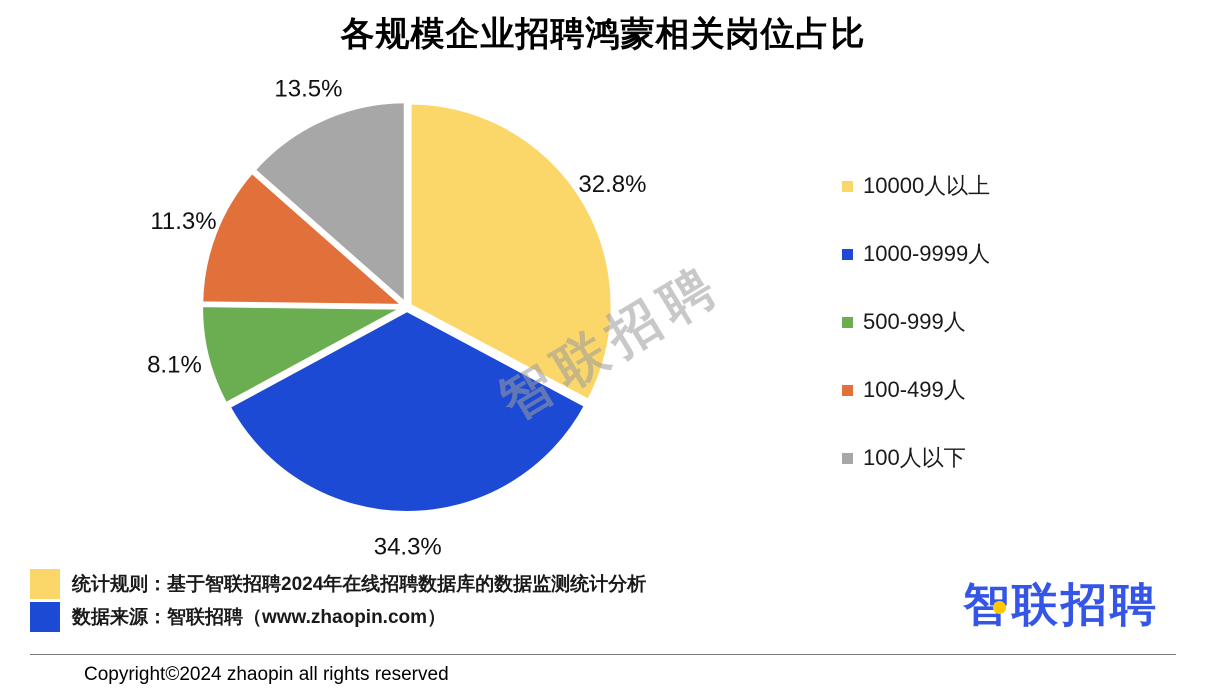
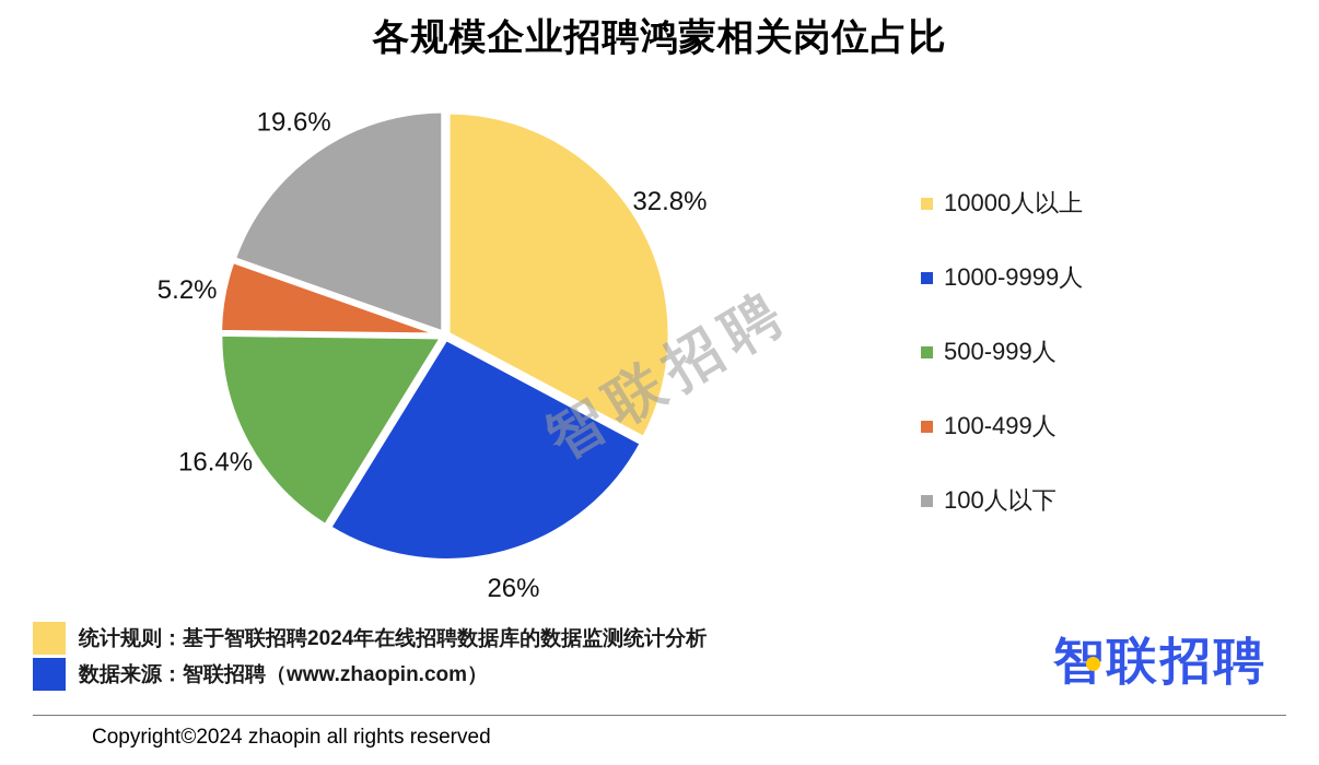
1000-9999人: 34.3% -> 26%
500-999人: 8.1% -> 16.4%
100-499人: 11.3% -> 5.2%
100人以下: 13.5% -> 19.6%
